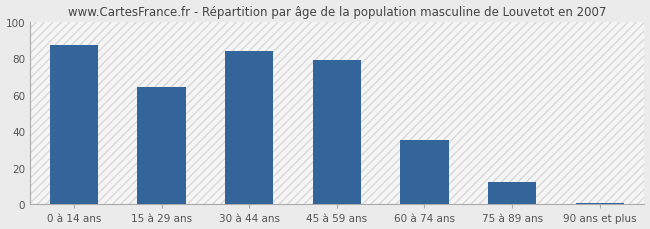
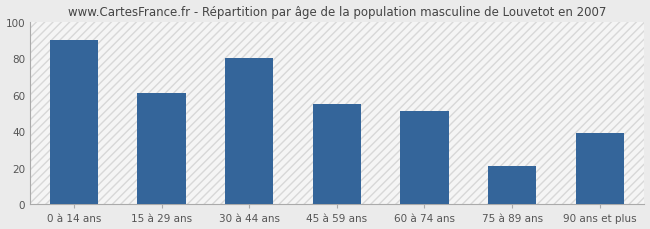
0 à 14 ans: 87 -> 90
15 à 29 ans: 64 -> 61
30 à 44 ans: 84 -> 80
45 à 59 ans: 79 -> 55
60 à 74 ans: 35 -> 51
75 à 89 ans: 12 -> 21
90 ans et plus: 1 -> 39
